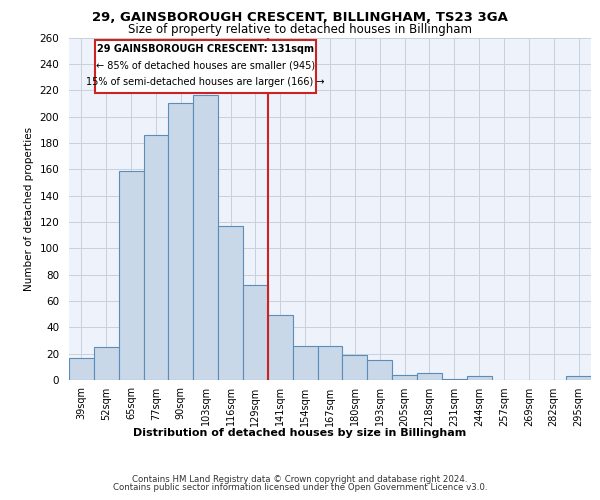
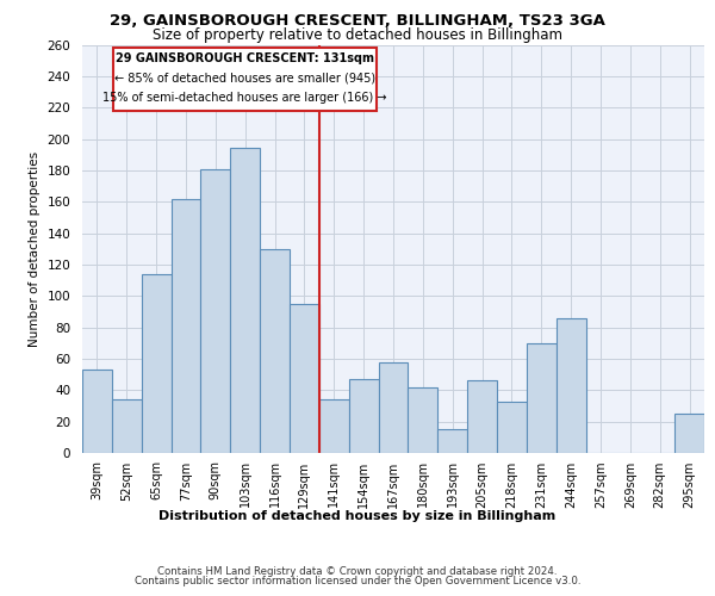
39sqm: 17 -> 53
52sqm: 25 -> 34
65sqm: 159 -> 114
77sqm: 186 -> 162
90sqm: 210 -> 181
103sqm: 216 -> 194
116sqm: 117 -> 130
129sqm: 72 -> 95
141sqm: 49 -> 34
154sqm: 26 -> 47
167sqm: 26 -> 58
180sqm: 19 -> 42
205sqm: 4 -> 46
218sqm: 5 -> 33
231sqm: 1 -> 70
244sqm: 3 -> 86
295sqm: 3 -> 25
